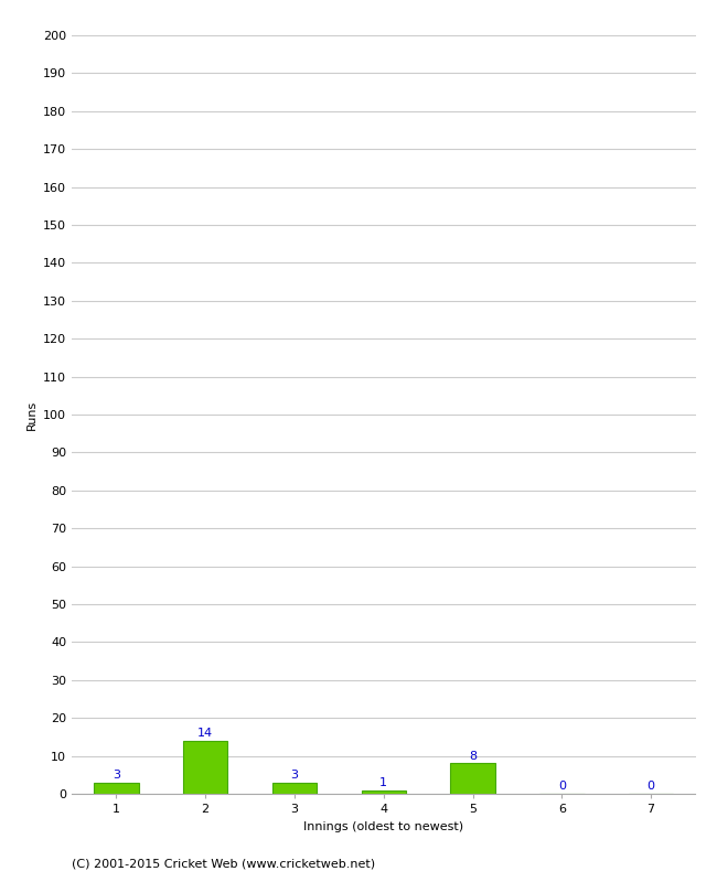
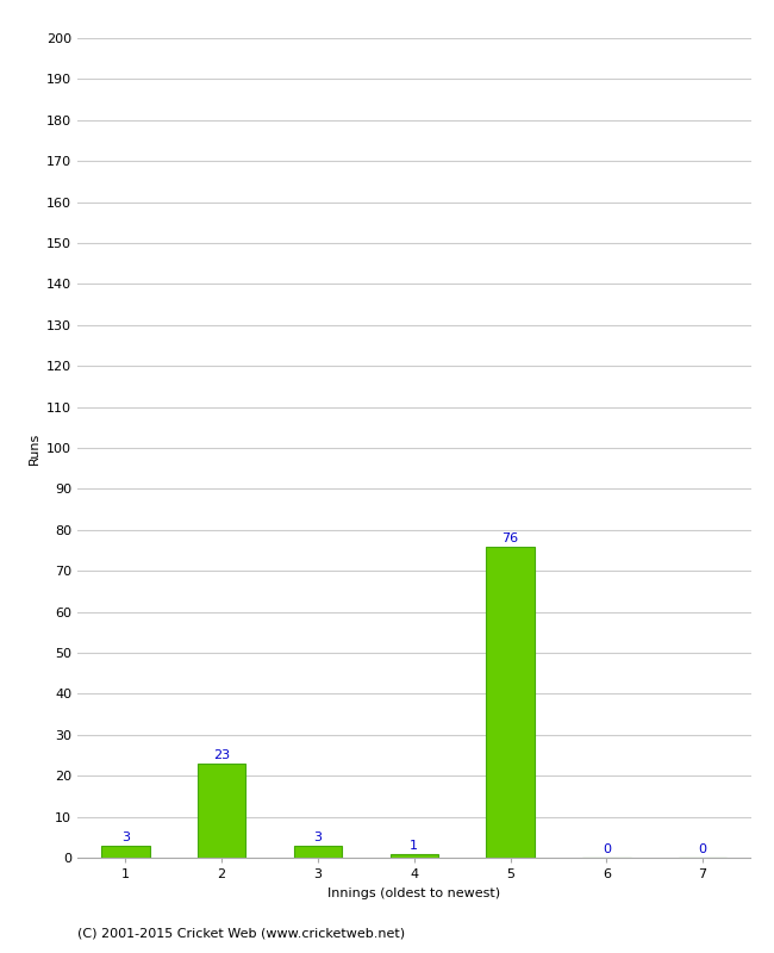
2: 14 -> 23
5: 8 -> 76
